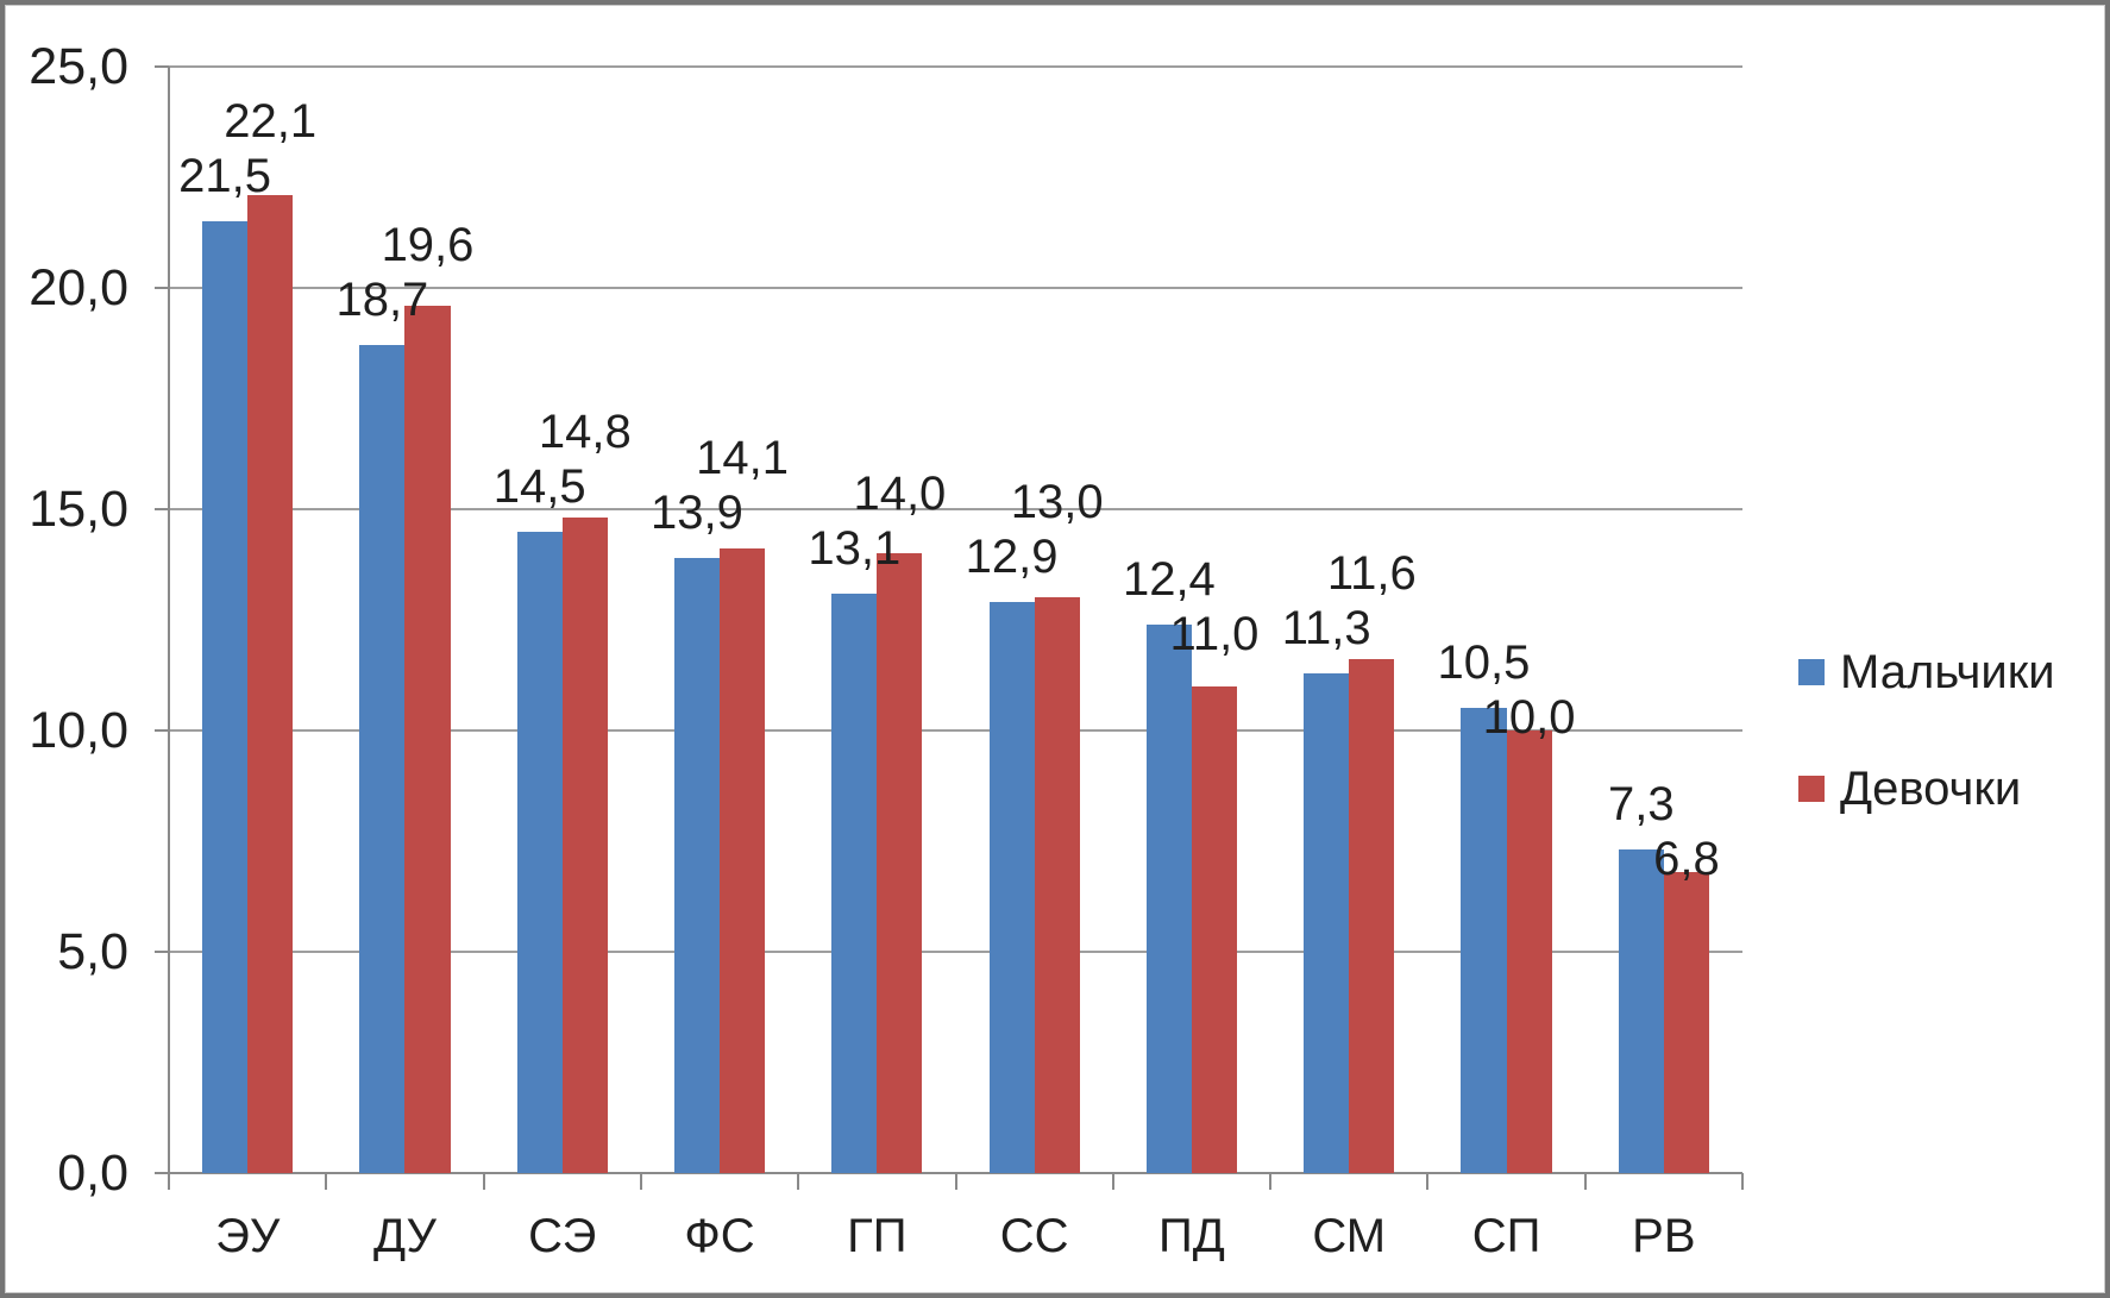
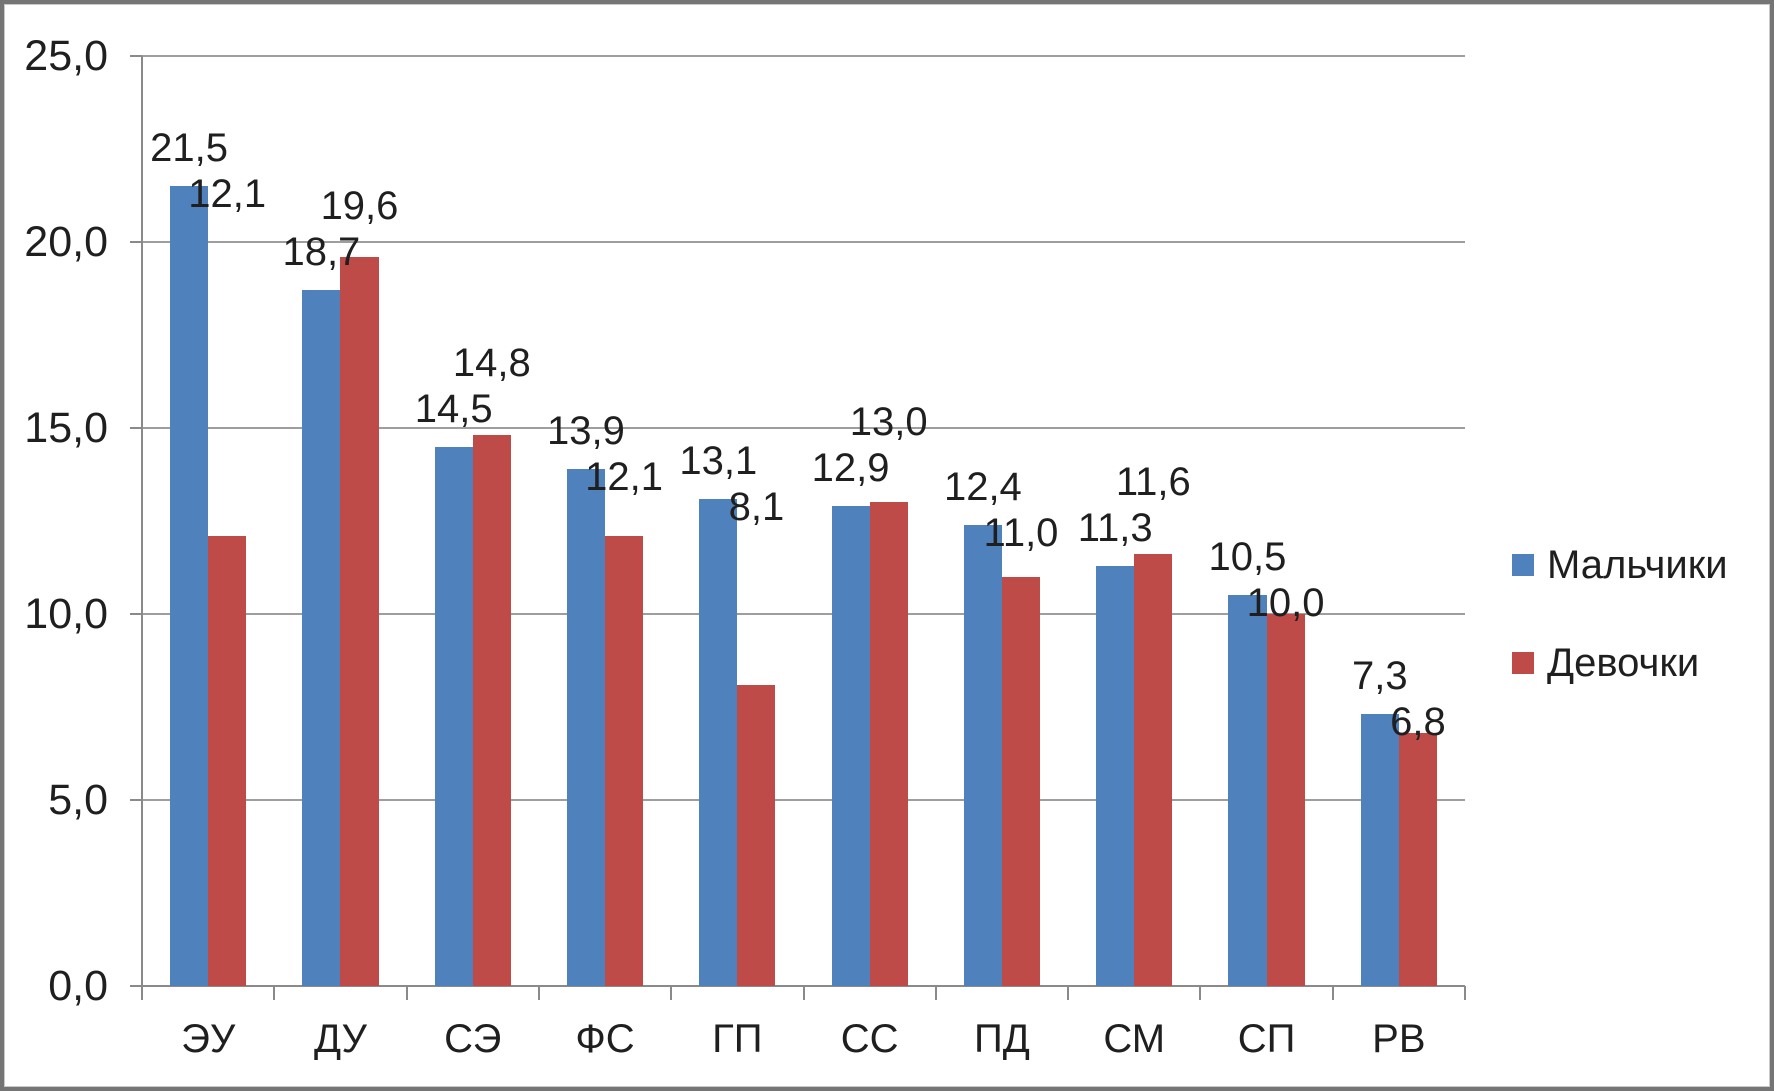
Девочки/ЭУ: 22,1 -> 12,1
Девочки/ФС: 14,1 -> 12,1
Девочки/ГП: 14,0 -> 8,1
